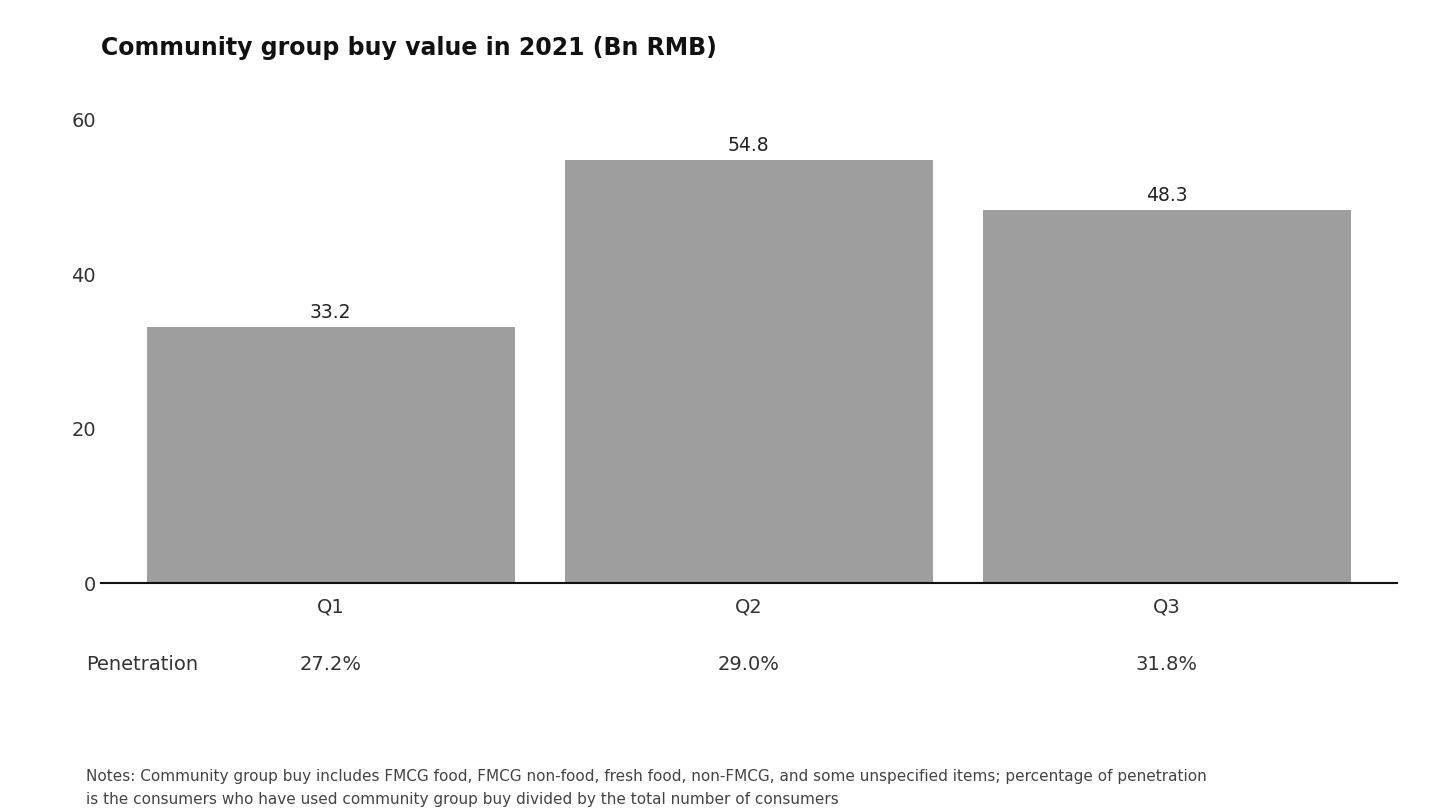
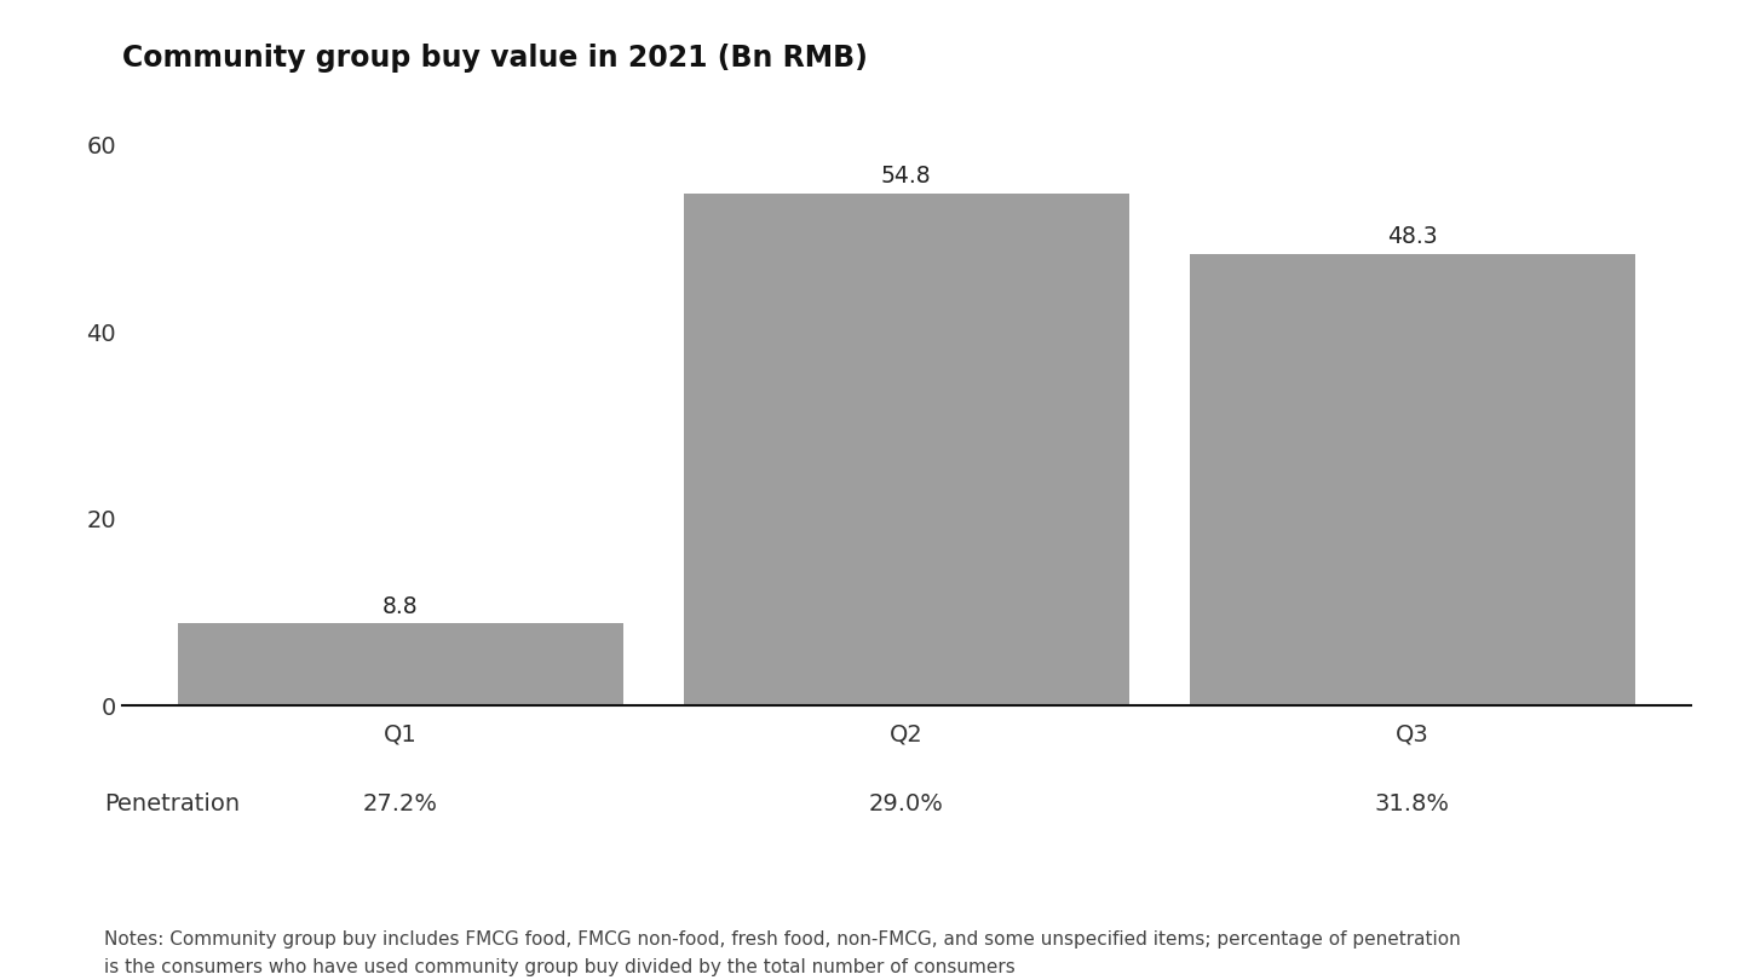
Q1: 33.2 -> 8.8
